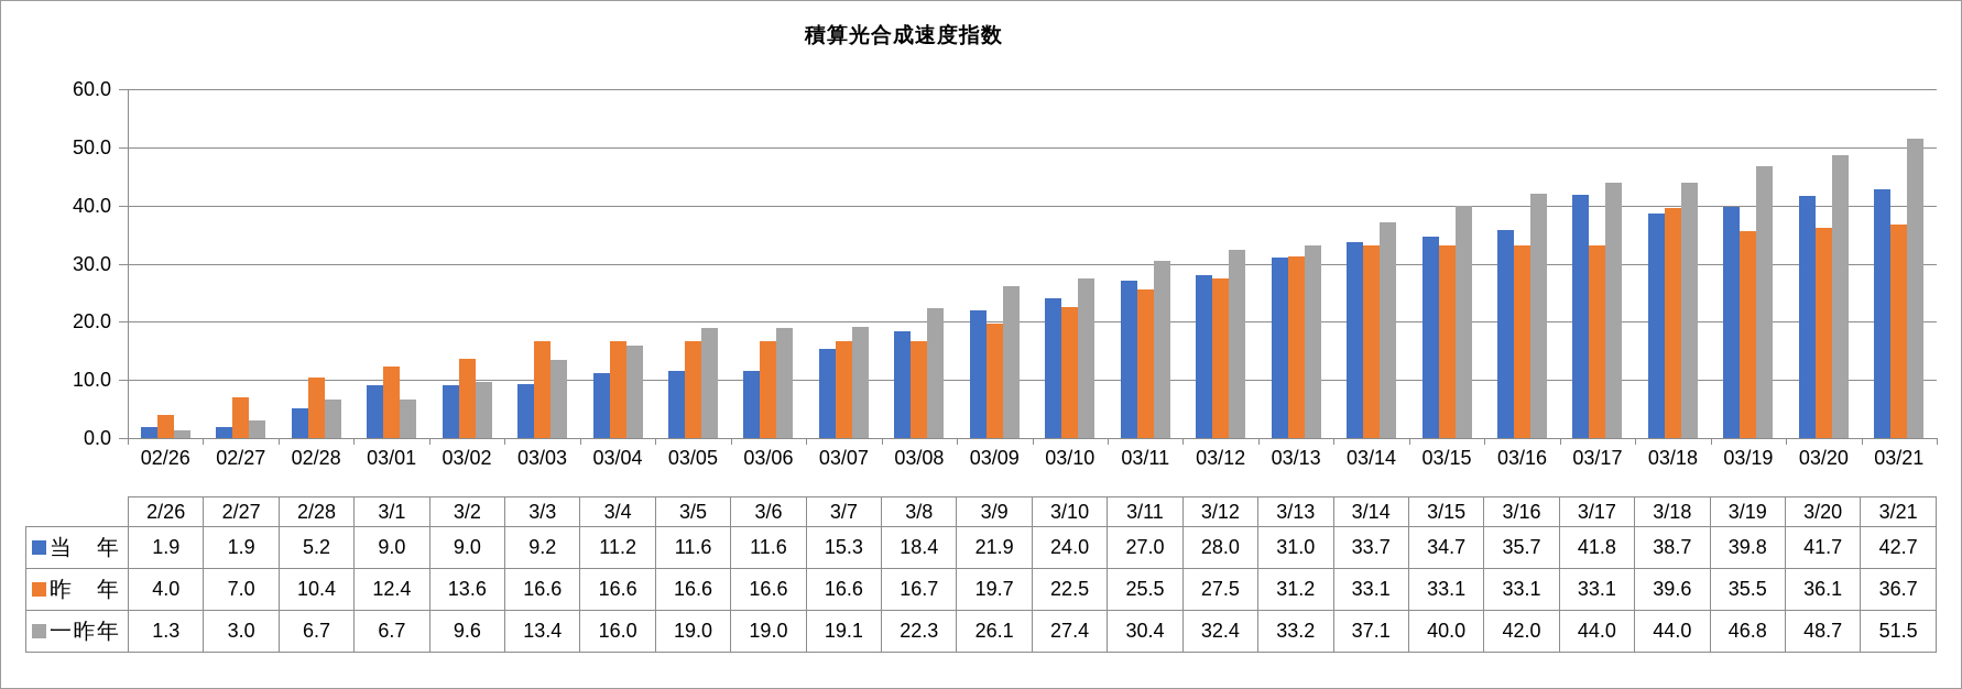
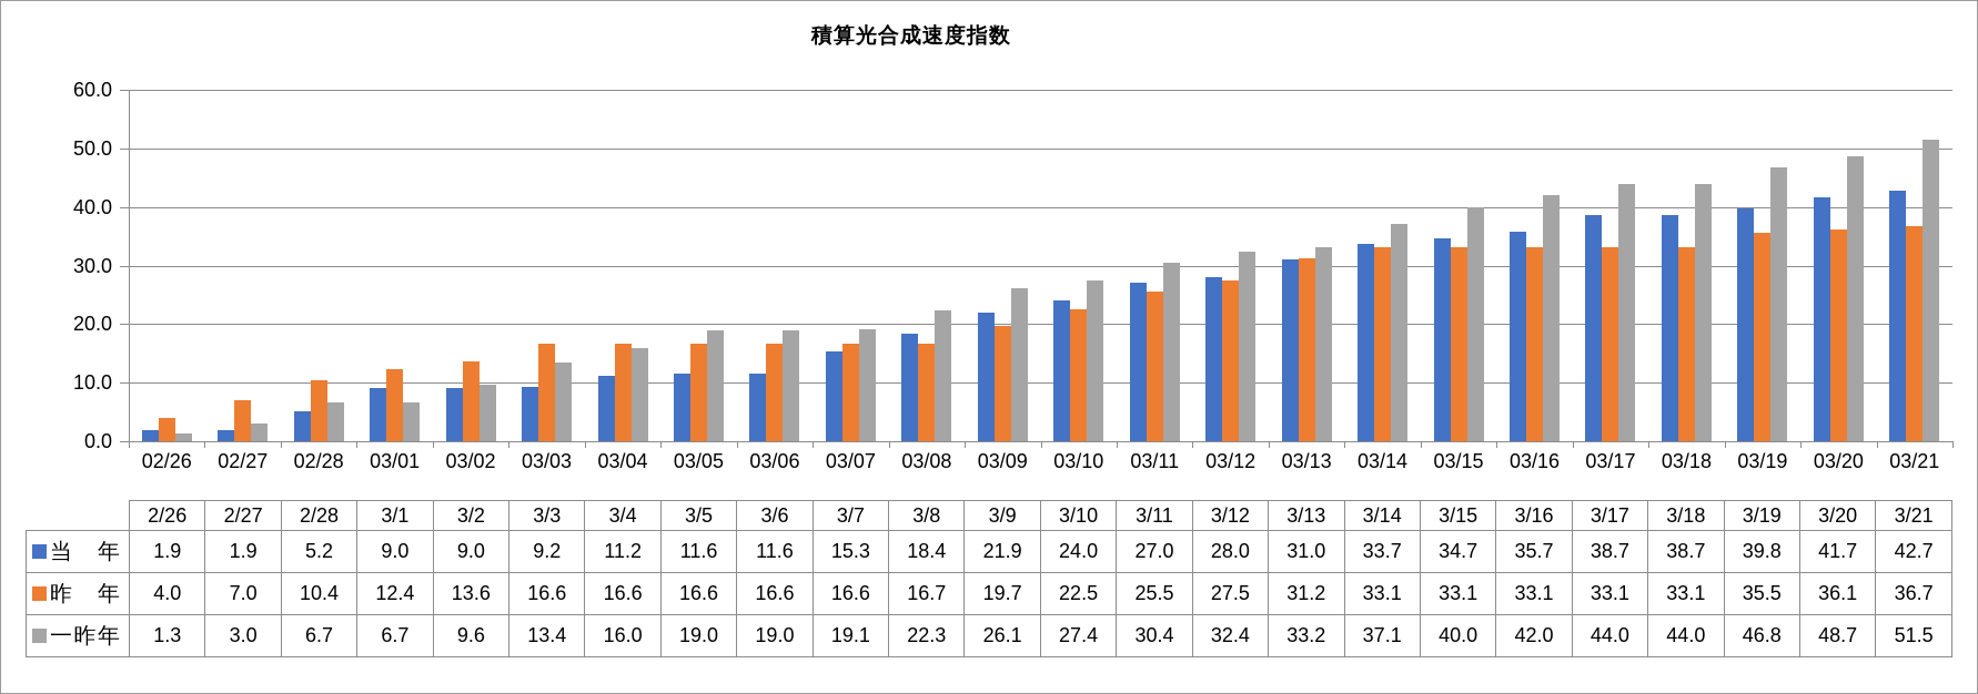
当年/03/17: 41.8 -> 38.7
昨年/03/18: 39.6 -> 33.1
